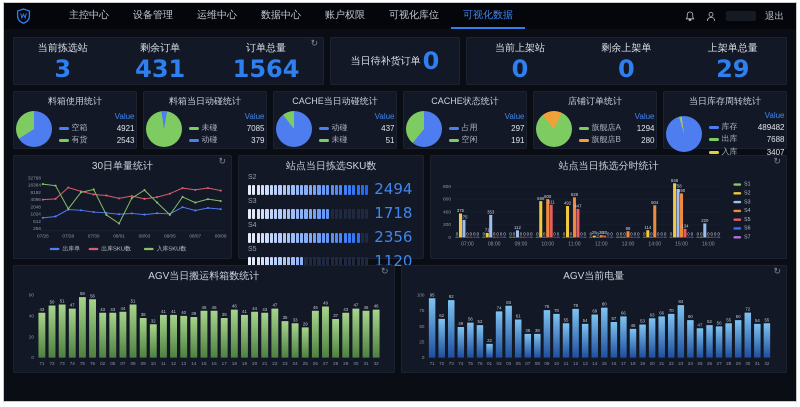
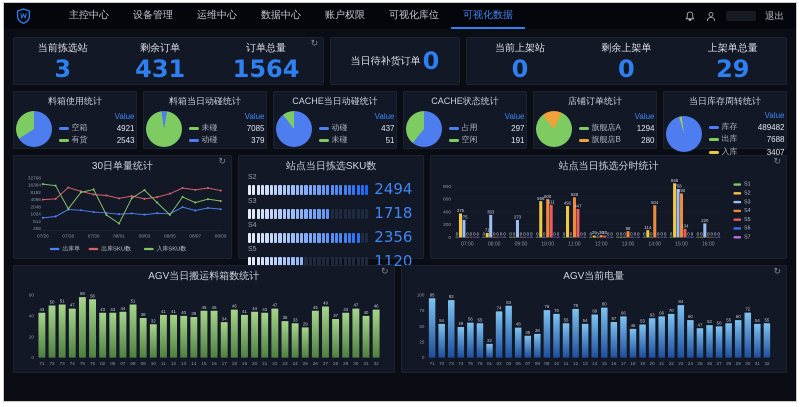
站点当日拣选分时统计/S3/09:00: 112 -> 273
AGV当日搬运料箱数统计/17: 38 -> 34
AGV当日搬运料箱数统计/31: 45 -> 40
AGV当前电量/72: 62 -> 54
AGV当前电量/76: 52 -> 55
AGV当前电量/05: 61 -> 48
AGV当前电量/07: 38 -> 35
